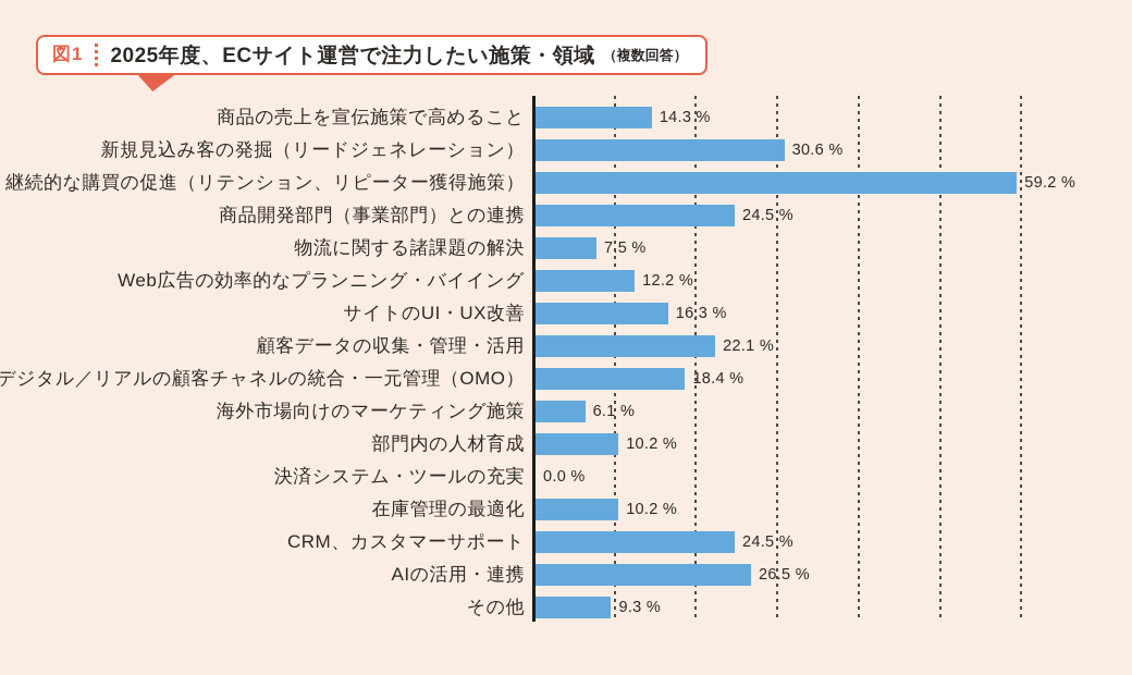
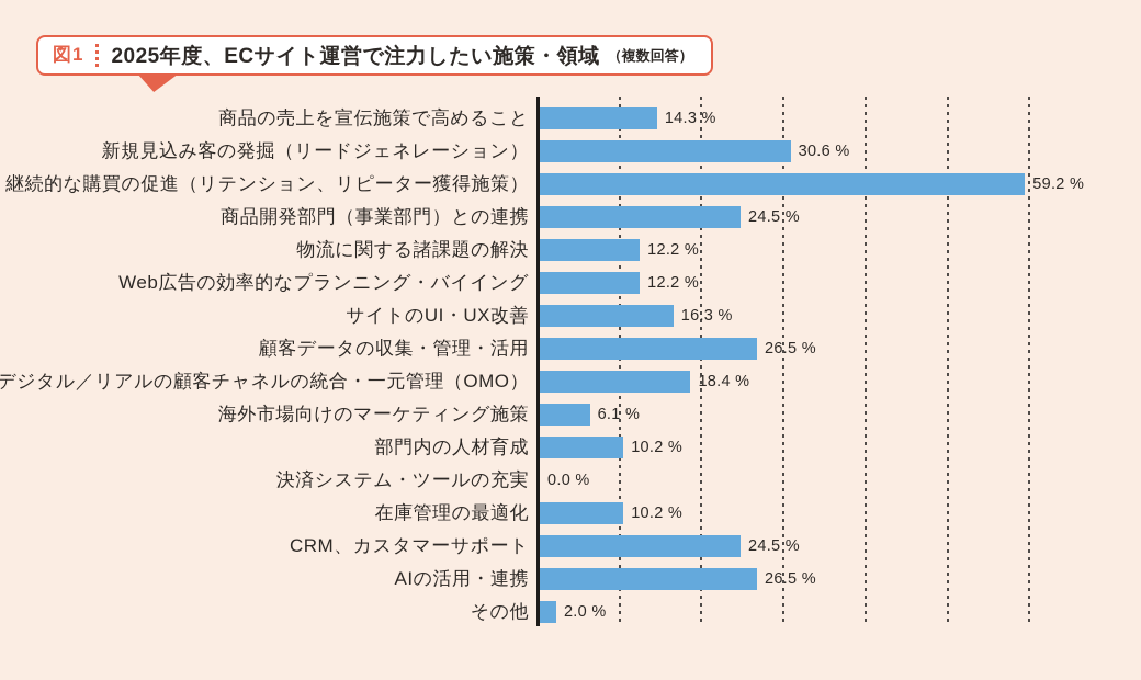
物流に関する諸課題の解決: 7.5 -> 12.2
顧客データの収集・管理・活用: 22.1 -> 26.5
その他: 9.3 -> 2.0
